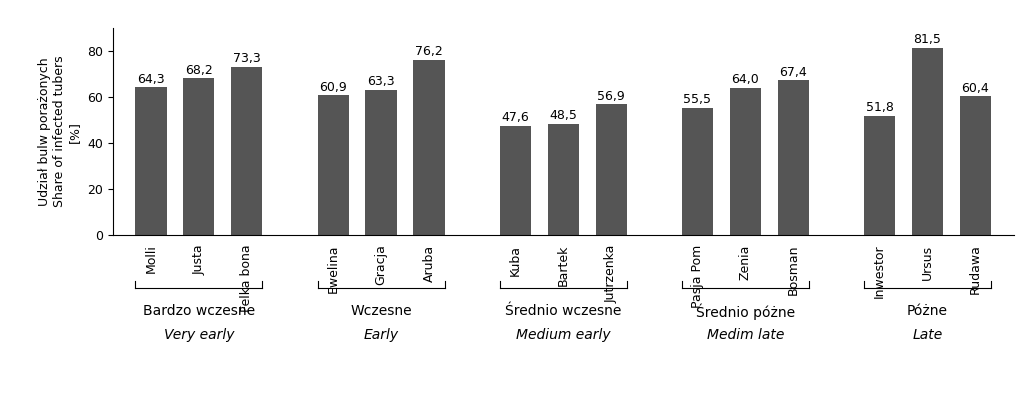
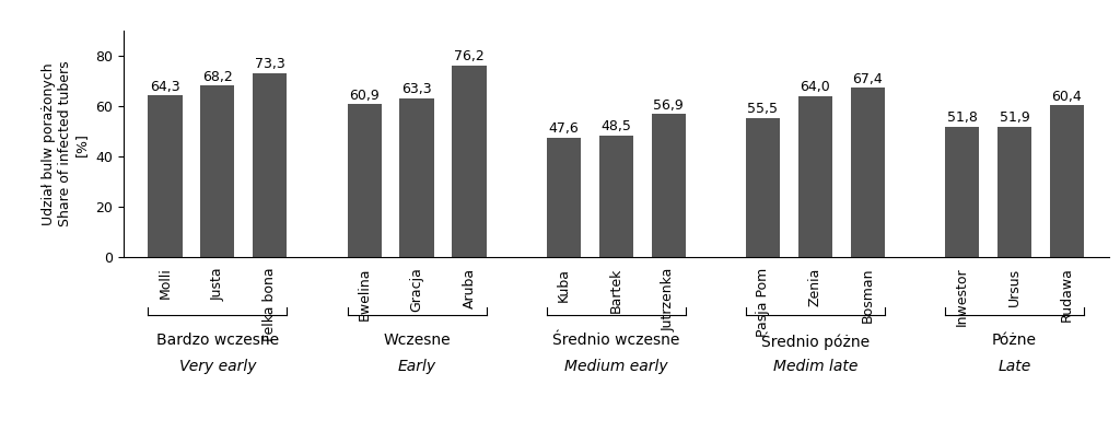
Ursus: 81,5 -> 51,9
